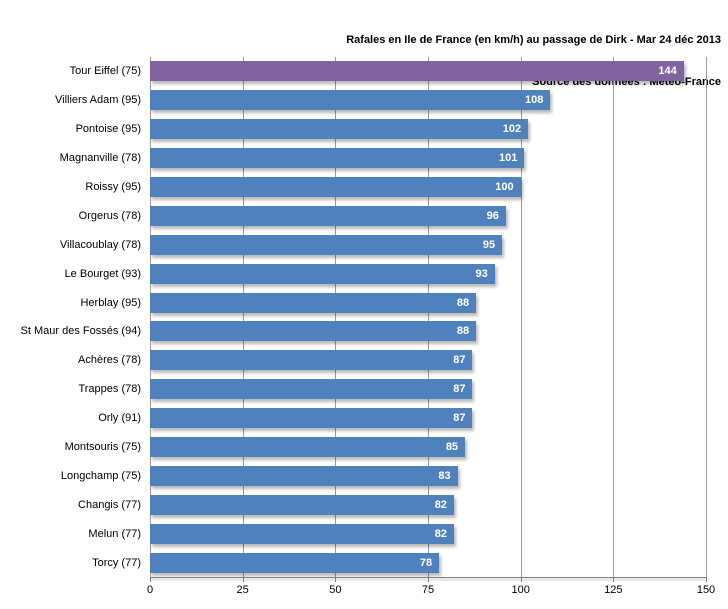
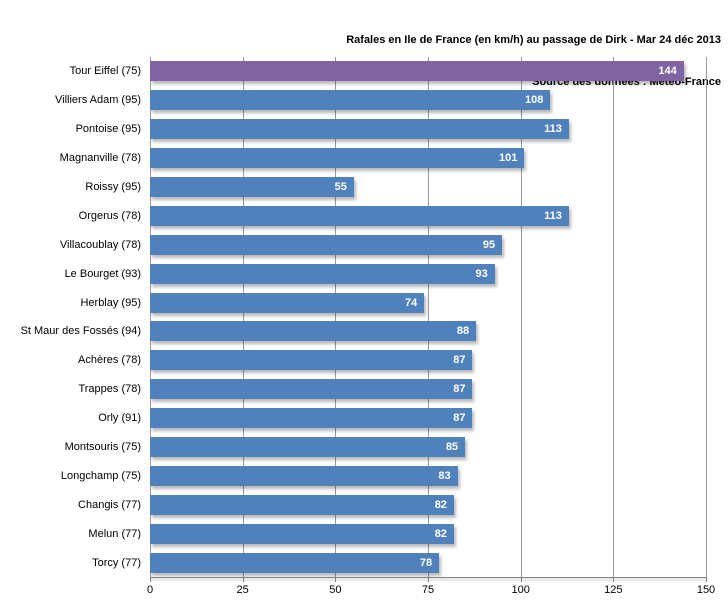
Pontoise (95): 102 -> 113
Roissy (95): 100 -> 55
Orgerus (78): 96 -> 113
Herblay (95): 88 -> 74
